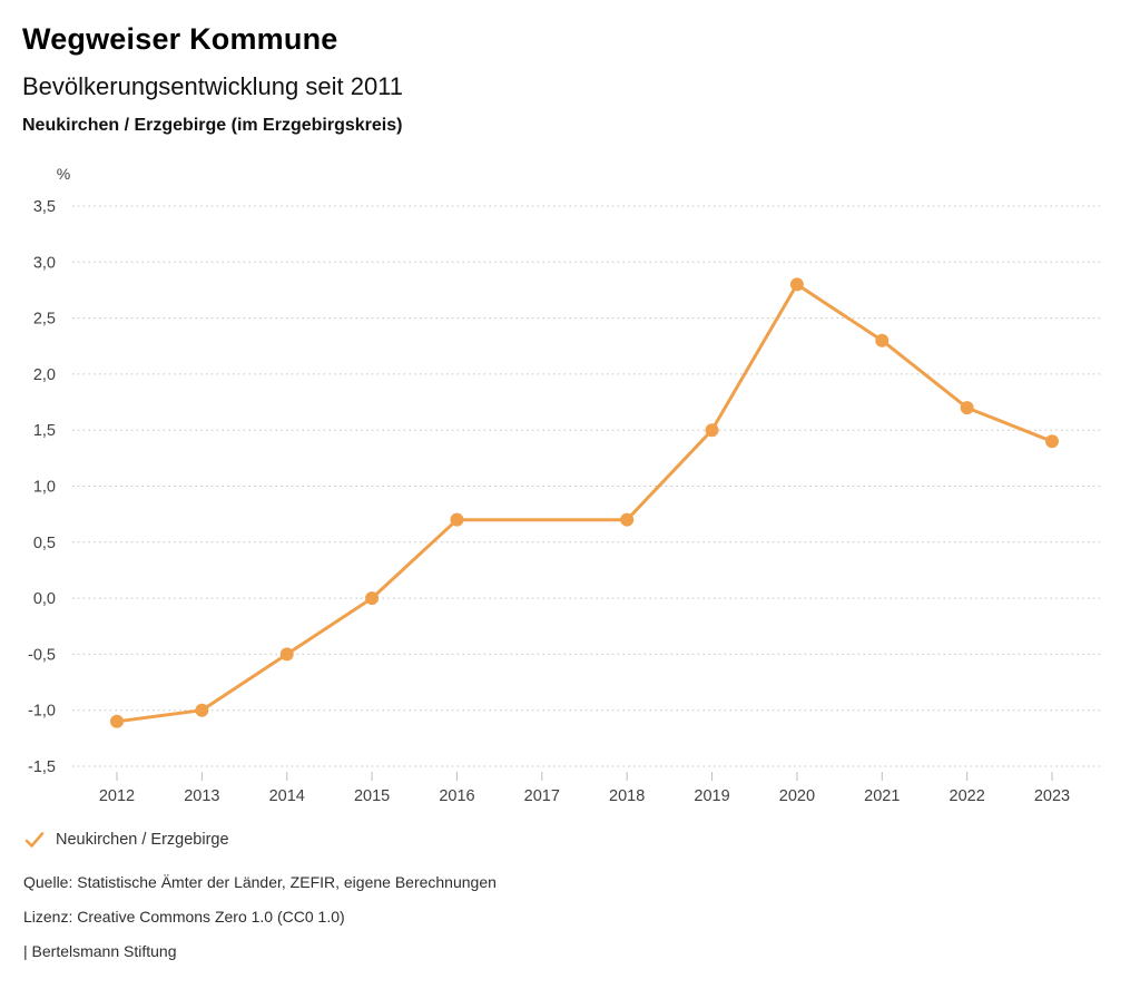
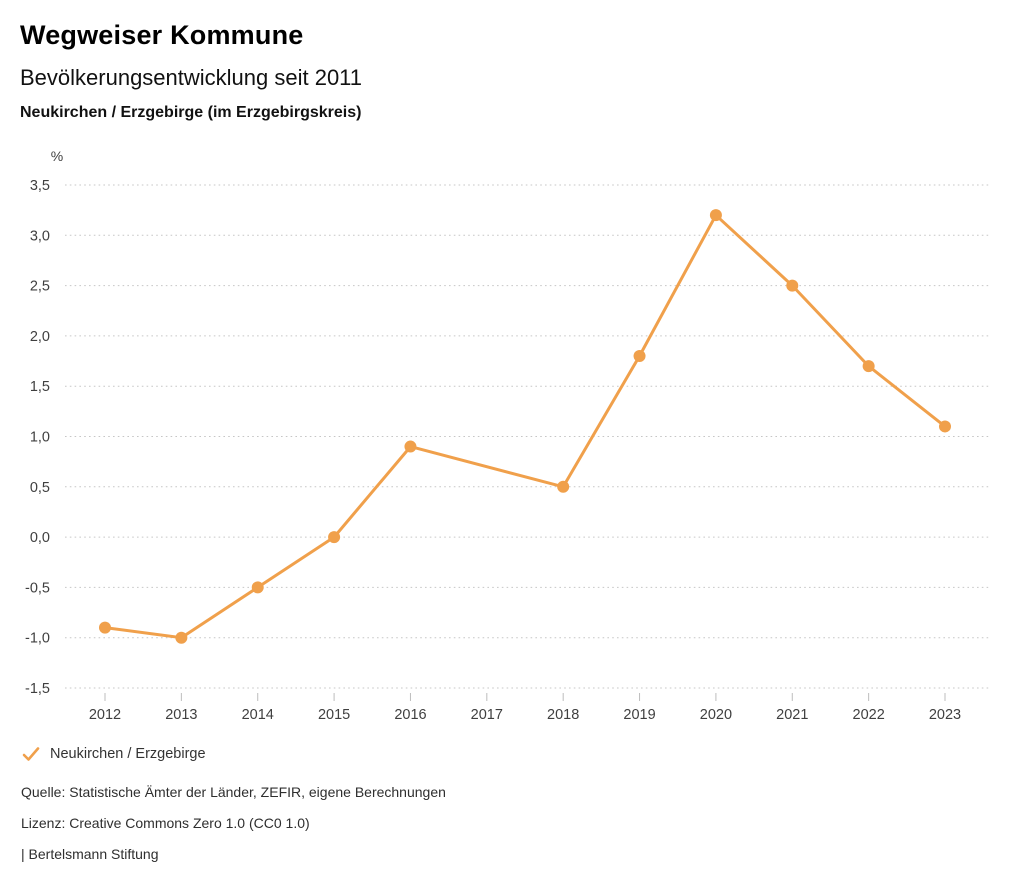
2012: -1,1 -> -0,9
2016: 0,7 -> 0,9
2018: 0,7 -> 0,5
2019: 1,5 -> 1,8
2020: 2,8 -> 3,2
2021: 2,3 -> 2,5
2023: 1,4 -> 1,1
